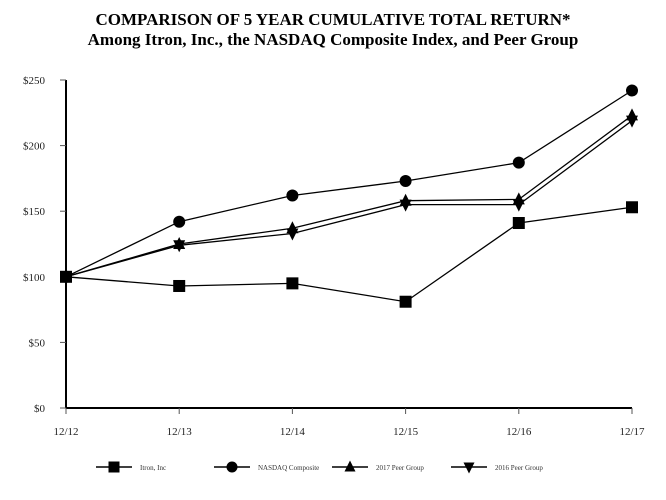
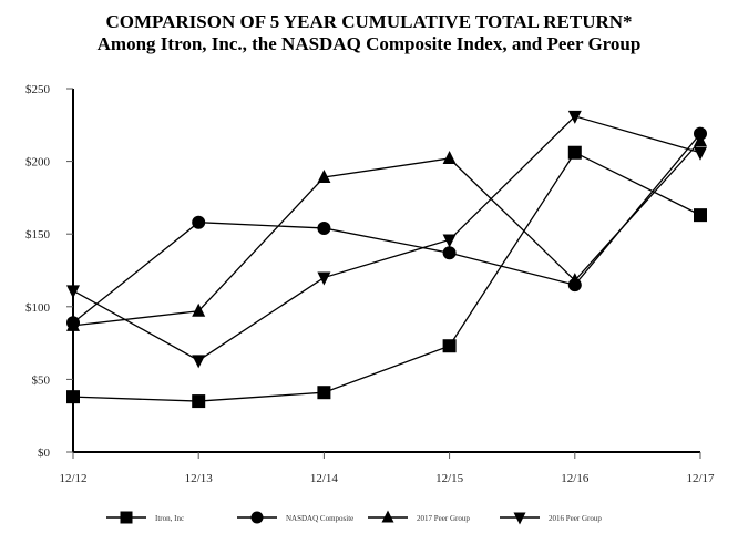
Itron, Inc/12/12: $100 -> $38
NASDAQ Composite/12/12: $100 -> $89
2017 Peer Group/12/12: $100 -> $87
2016 Peer Group/12/12: $100 -> $111
Itron, Inc/12/13: $93 -> $35
NASDAQ Composite/12/13: $142 -> $158
2017 Peer Group/12/13: $125 -> $97
2016 Peer Group/12/13: $124 -> $63
Itron, Inc/12/14: $95 -> $41
NASDAQ Composite/12/14: $162 -> $154
2017 Peer Group/12/14: $137 -> $189
2016 Peer Group/12/14: $133 -> $120
Itron, Inc/12/15: $81 -> $73
NASDAQ Composite/12/15: $173 -> $137
2017 Peer Group/12/15: $158 -> $202
2016 Peer Group/12/15: $155 -> $146
Itron, Inc/12/16: $141 -> $206
NASDAQ Composite/12/16: $187 -> $115
2017 Peer Group/12/16: $159 -> $118
2016 Peer Group/12/16: $155 -> $231
Itron, Inc/12/17: $153 -> $163
NASDAQ Composite/12/17: $242 -> $219
2017 Peer Group/12/17: $223 -> $214
2016 Peer Group/12/17: $219 -> $206
